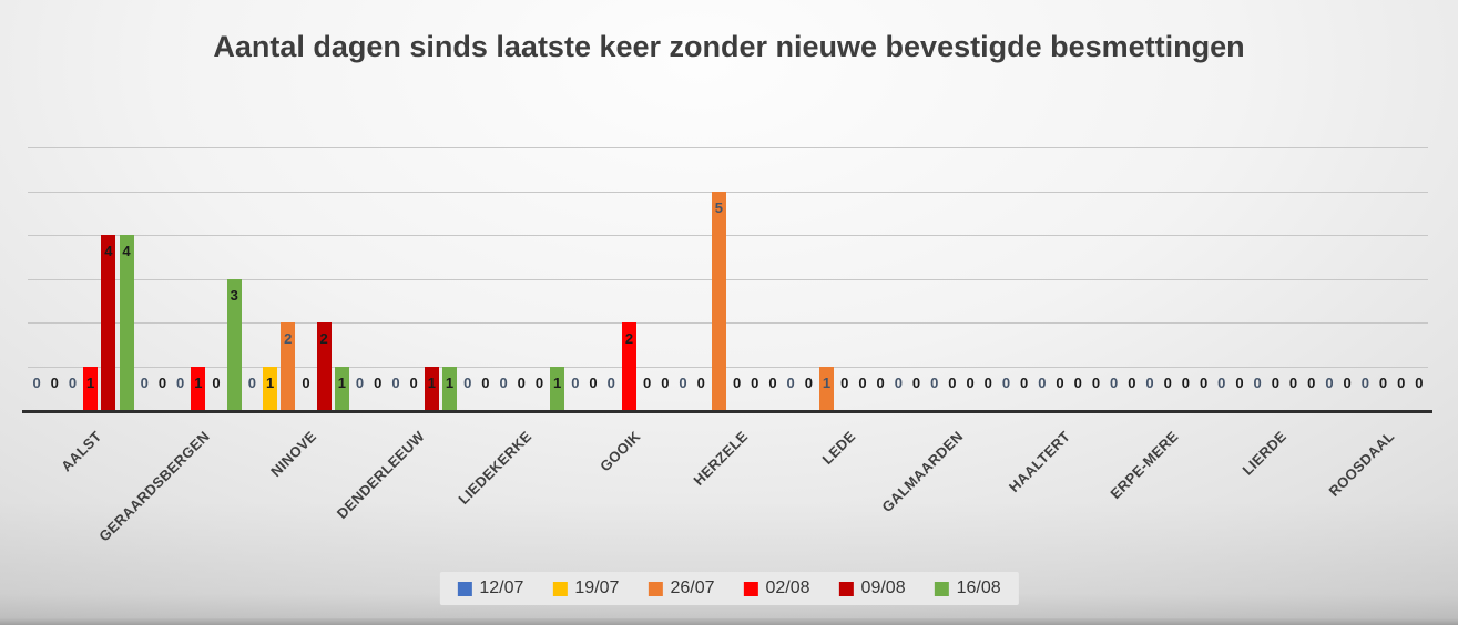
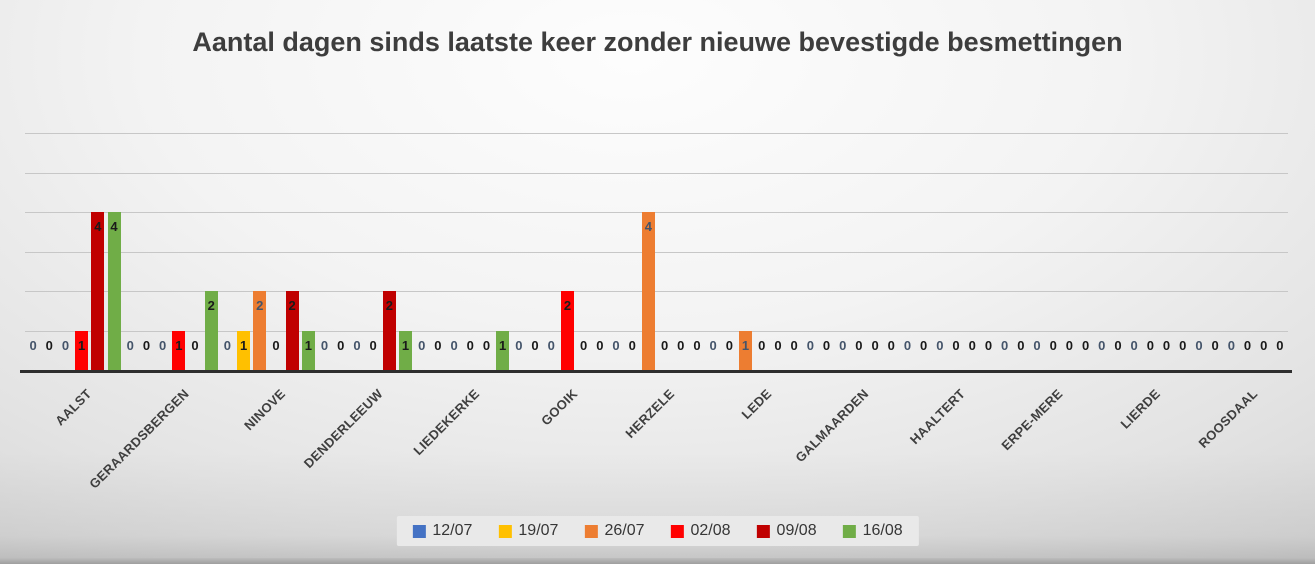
16/08/GERAARDSBERGEN: 3 -> 2
09/08/DENDERLEEUW: 1 -> 2
26/07/HERZELE: 5 -> 4
